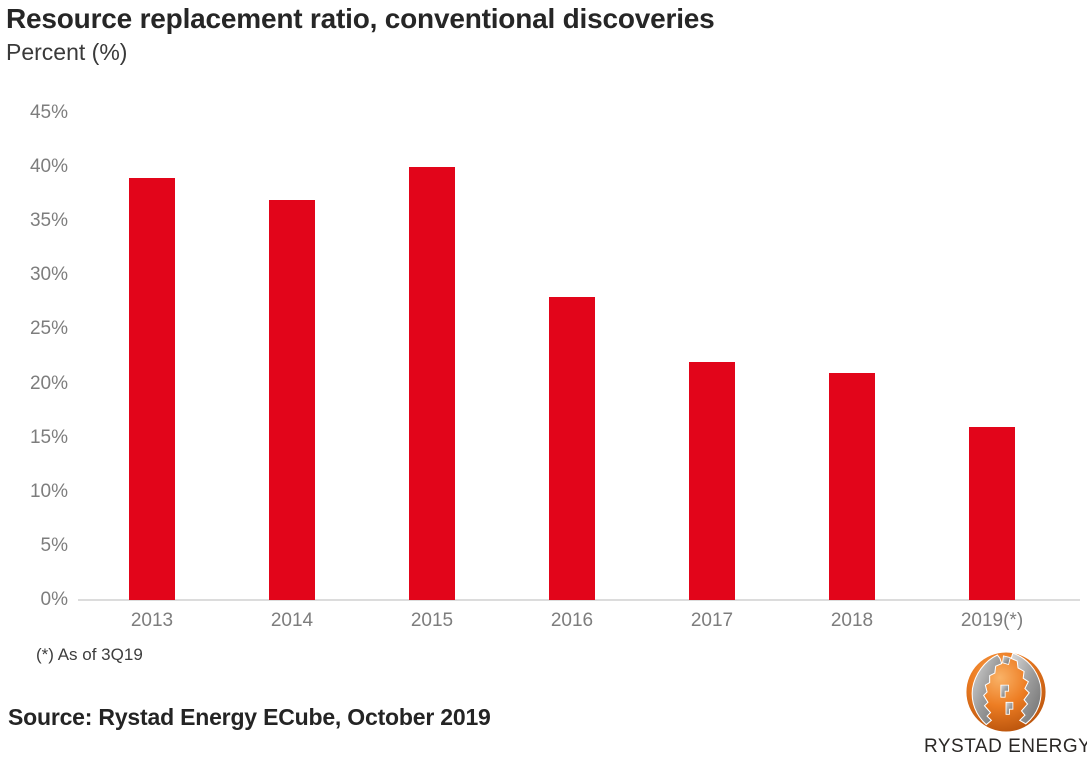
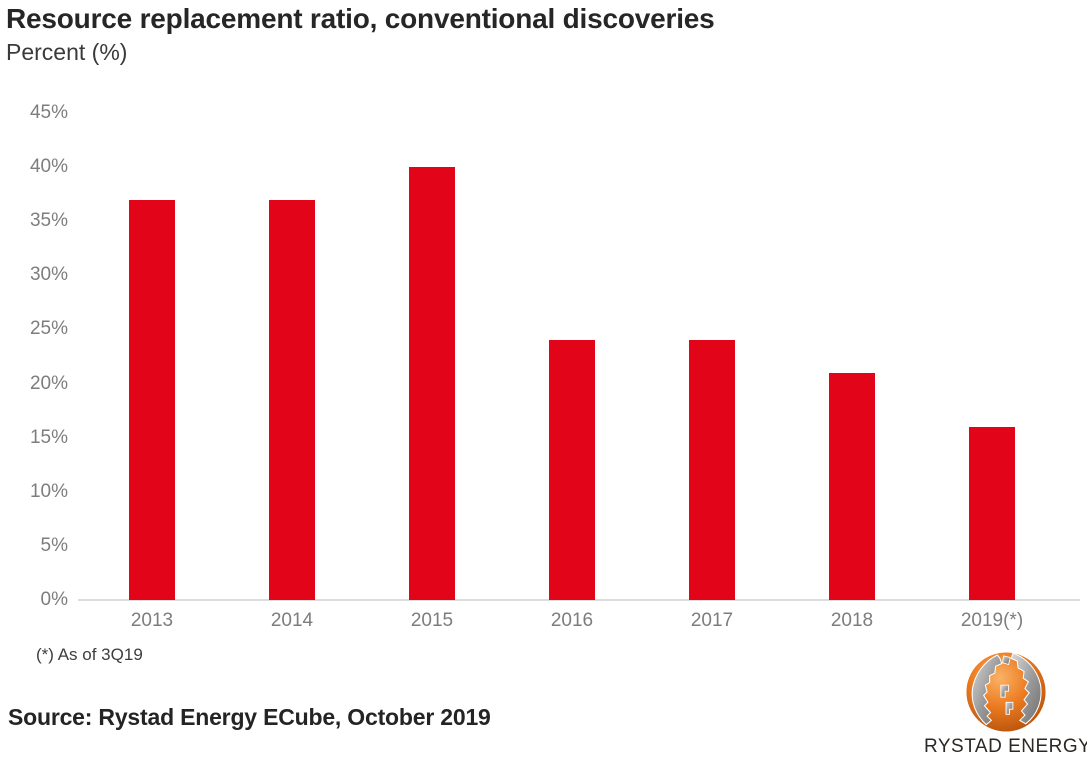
2013: 39% -> 37%
2016: 28% -> 24%
2017: 22% -> 24%
